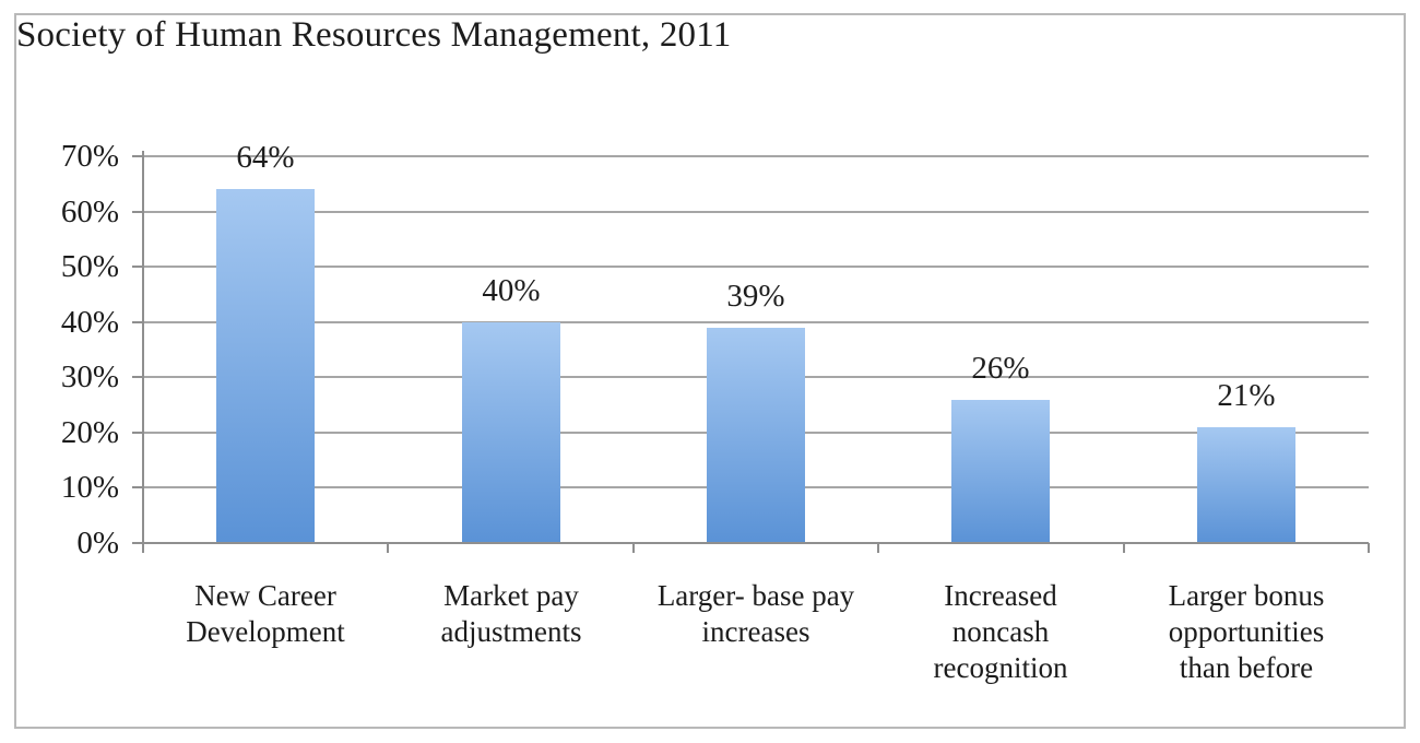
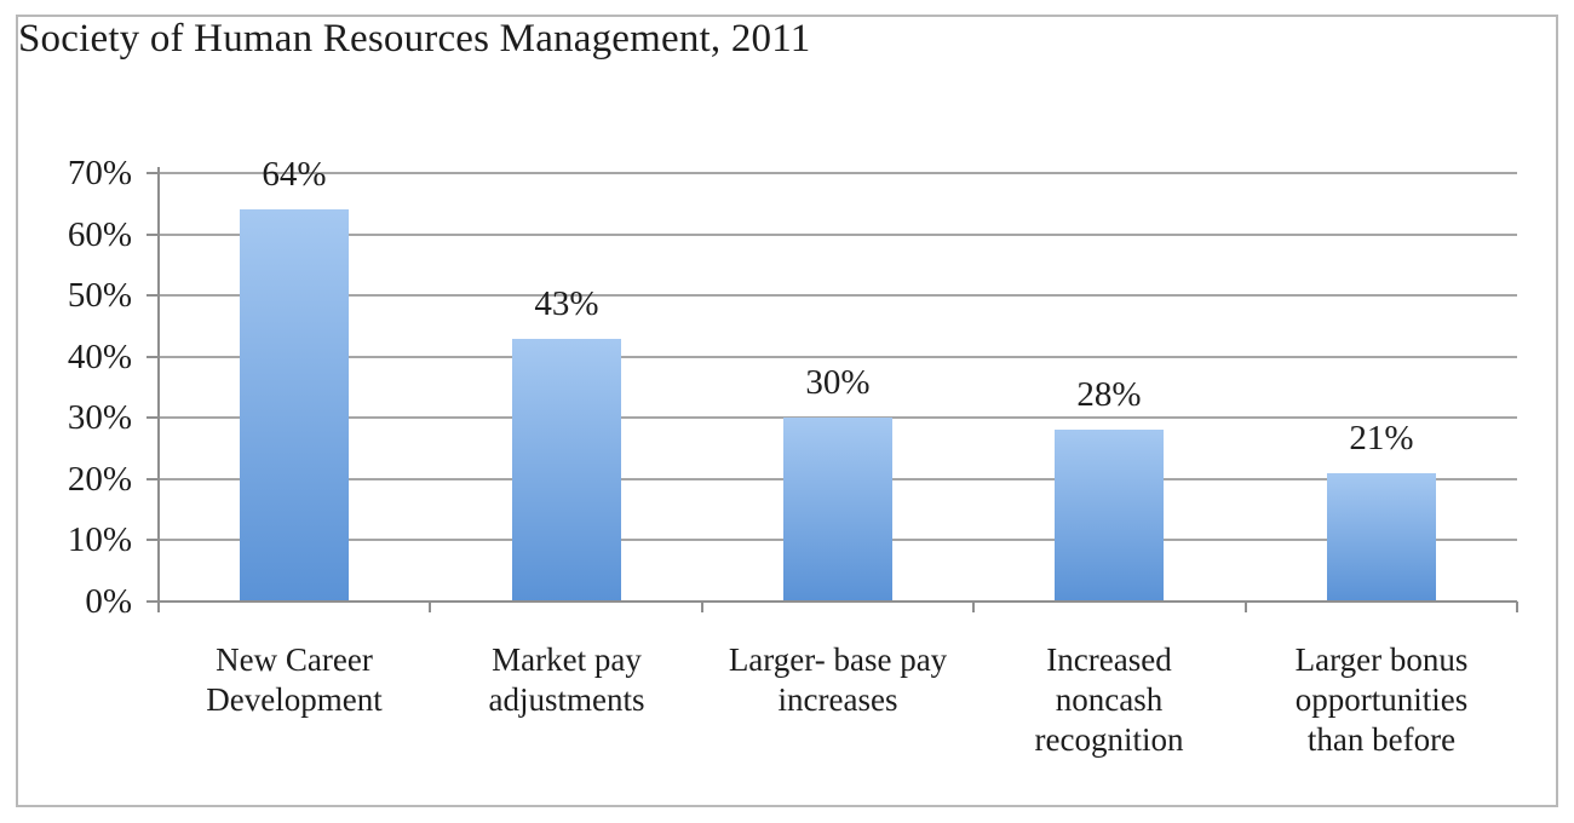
Market pay adjustments: 40% -> 43%
Larger- base pay increases: 39% -> 30%
Increased noncash recognition: 26% -> 28%
